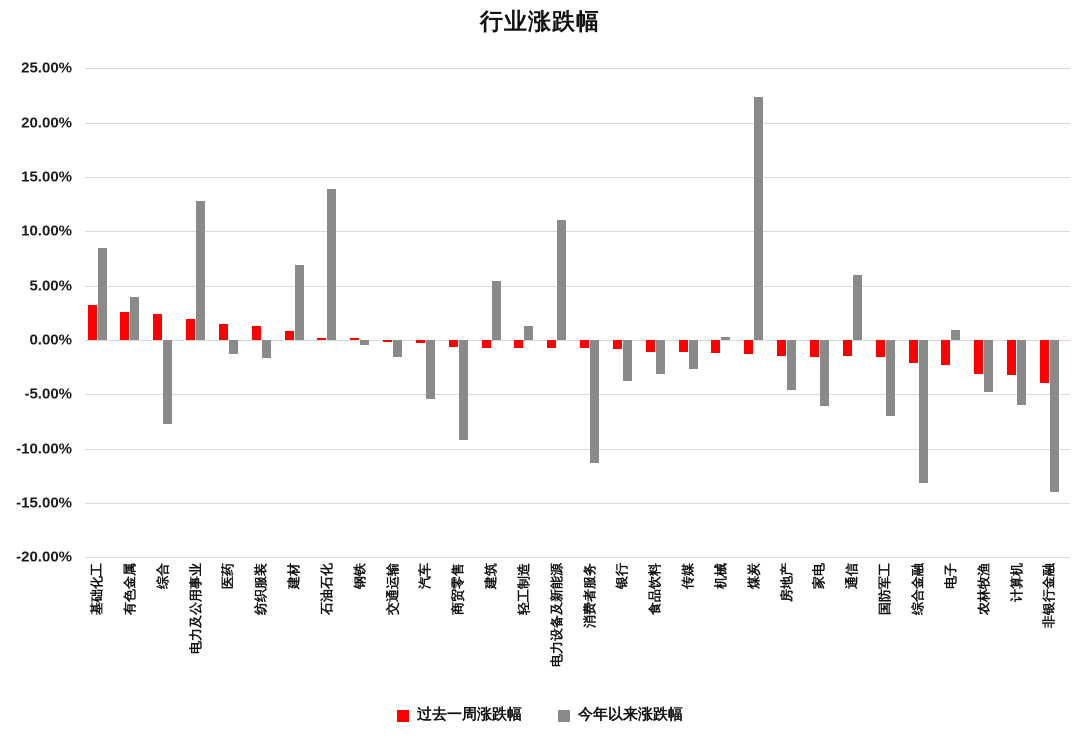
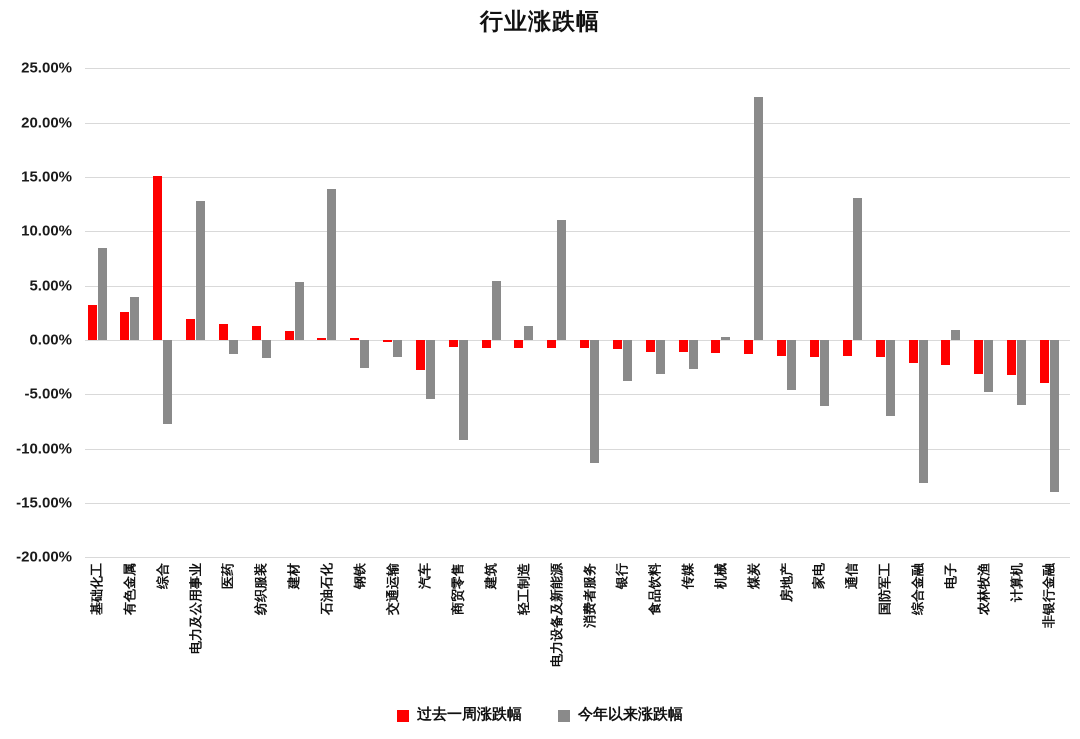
过去一周涨跌幅/综合: 2.4% -> 15.1%
今年以来涨跌幅/建材: 6.9% -> 5.3%
今年以来涨跌幅/钢铁: -0.5% -> -2.6%
过去一周涨跌幅/汽车: -0.3% -> -2.8%
今年以来涨跌幅/通信: 6.0% -> 13.1%
